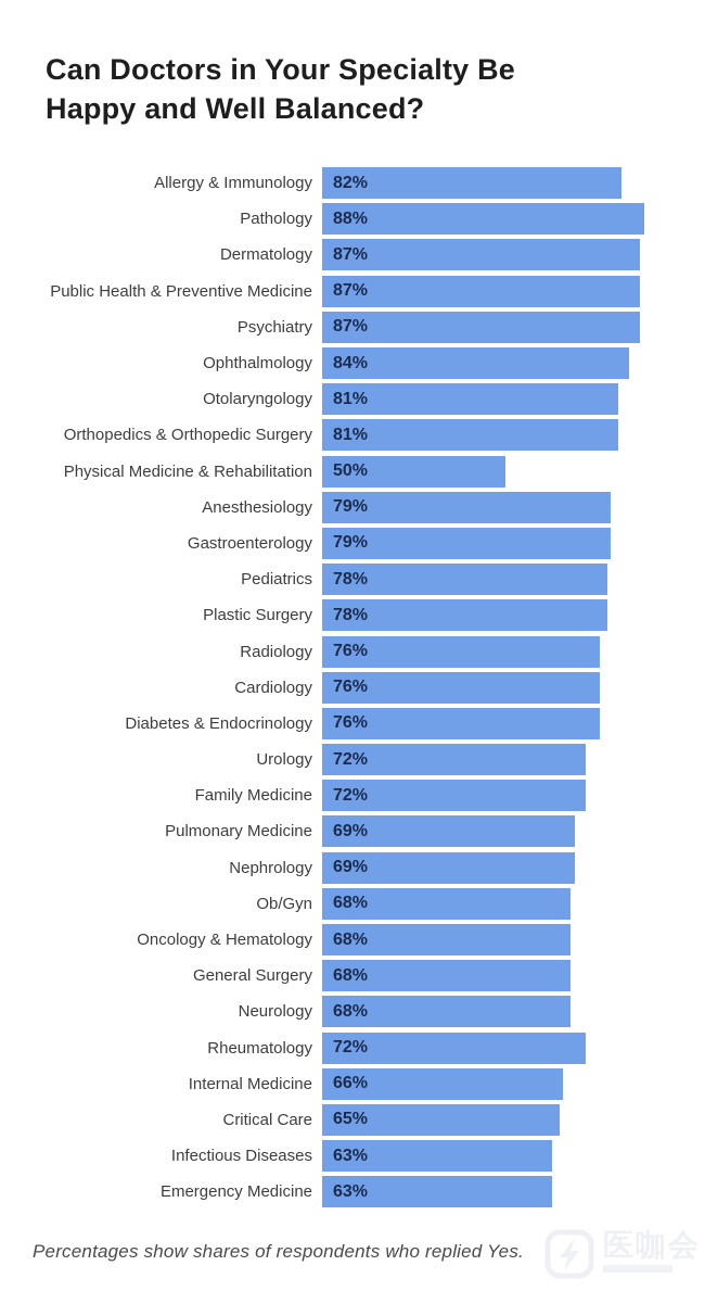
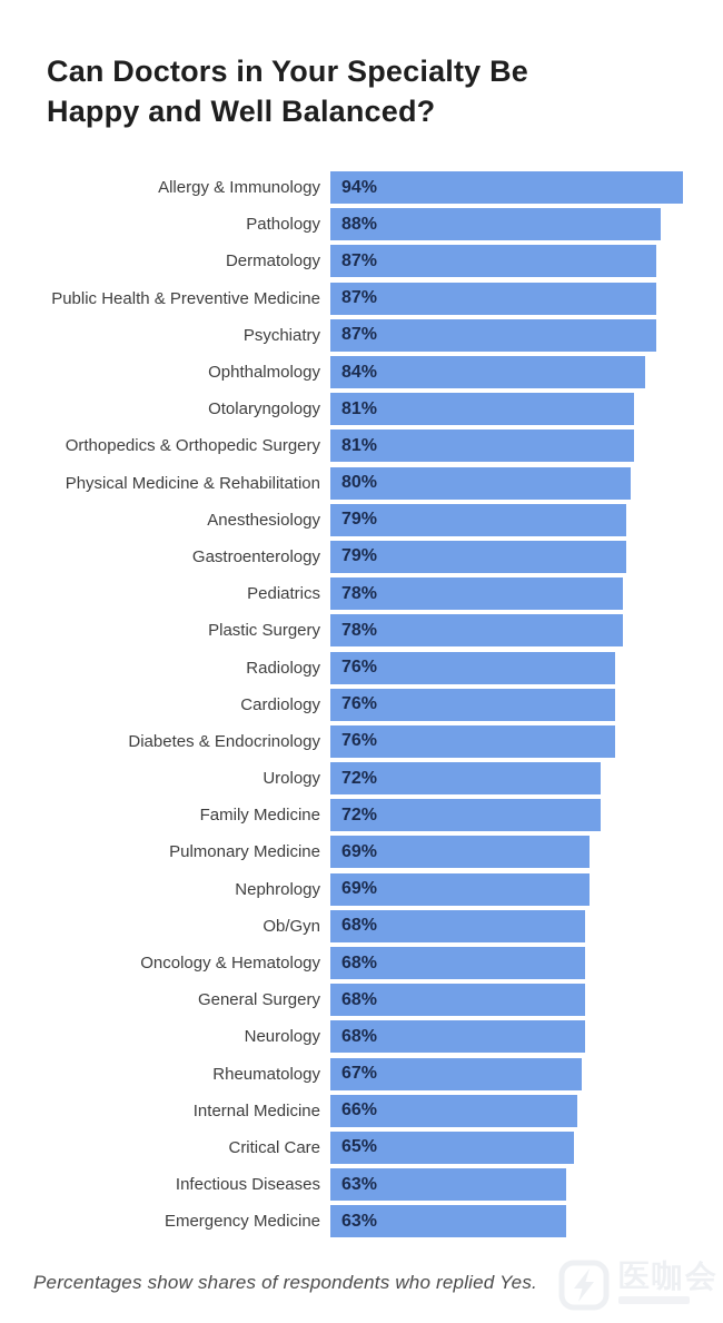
Allergy & Immunology: 82% -> 94%
Physical Medicine & Rehabilitation: 50% -> 80%
Rheumatology: 72% -> 67%
